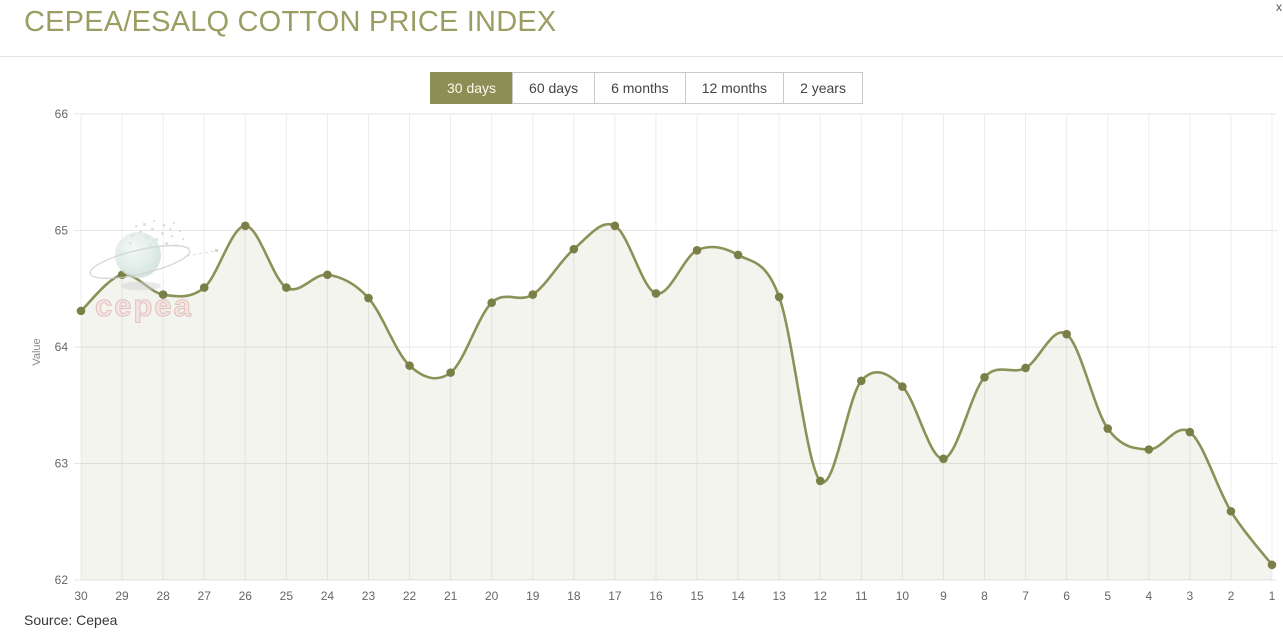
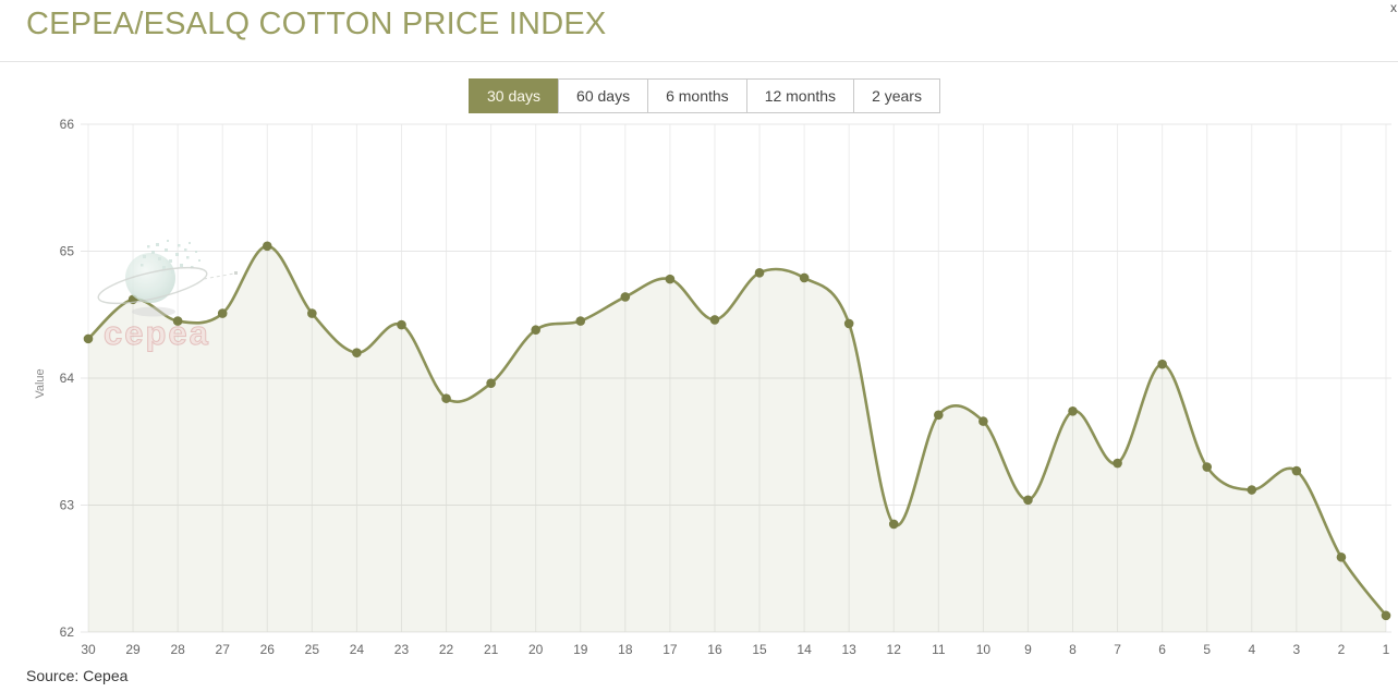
24: 64.62 -> 64.20
21: 63.78 -> 63.96
18: 64.84 -> 64.64
17: 65.04 -> 64.78
7: 63.82 -> 63.33
